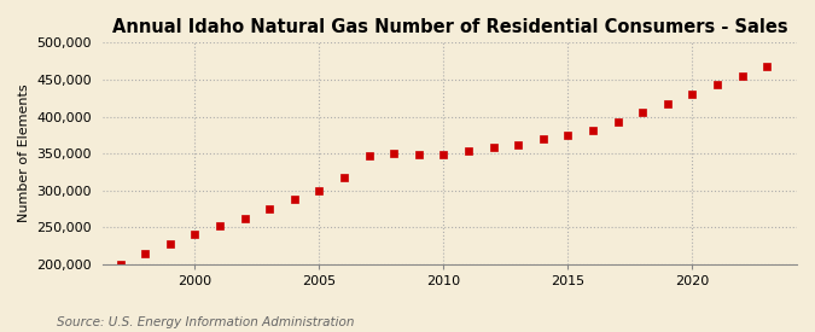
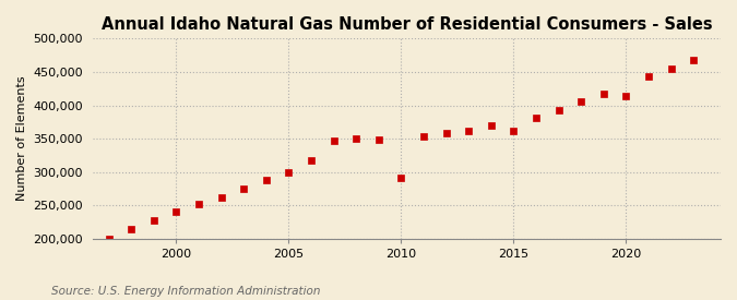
2010: 348,000 -> 292,000
2015: 375,000 -> 362,000
2020: 430,000 -> 414,000
